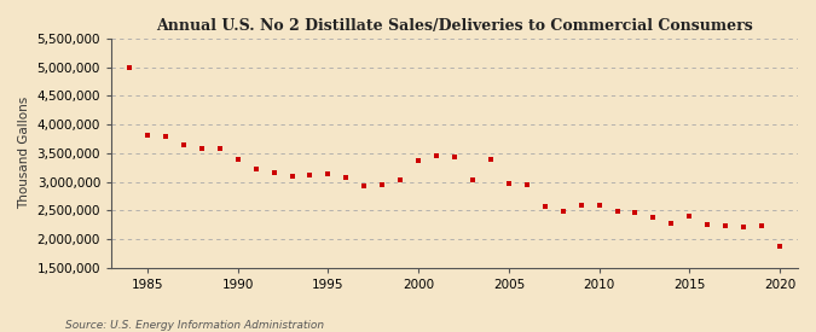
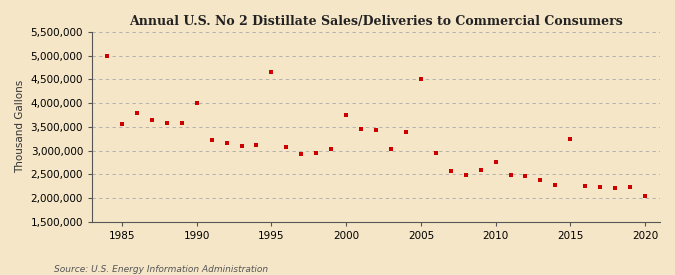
1985: 3,820,000 -> 3,550,000
1990: 3,400,000 -> 4,000,000
1995: 3,130,000 -> 4,650,000
2000: 3,380,000 -> 3,750,000
2005: 2,980,000 -> 4,500,000
2010: 2,580,000 -> 2,750,000
2015: 2,410,000 -> 3,250,000
2020: 1,880,000 -> 2,050,000
